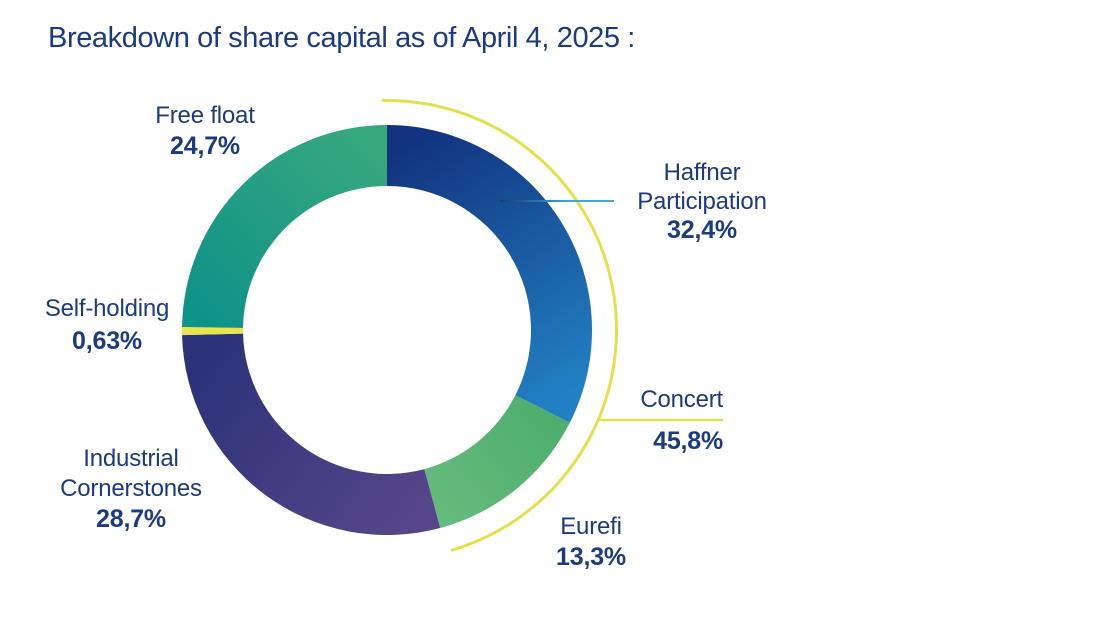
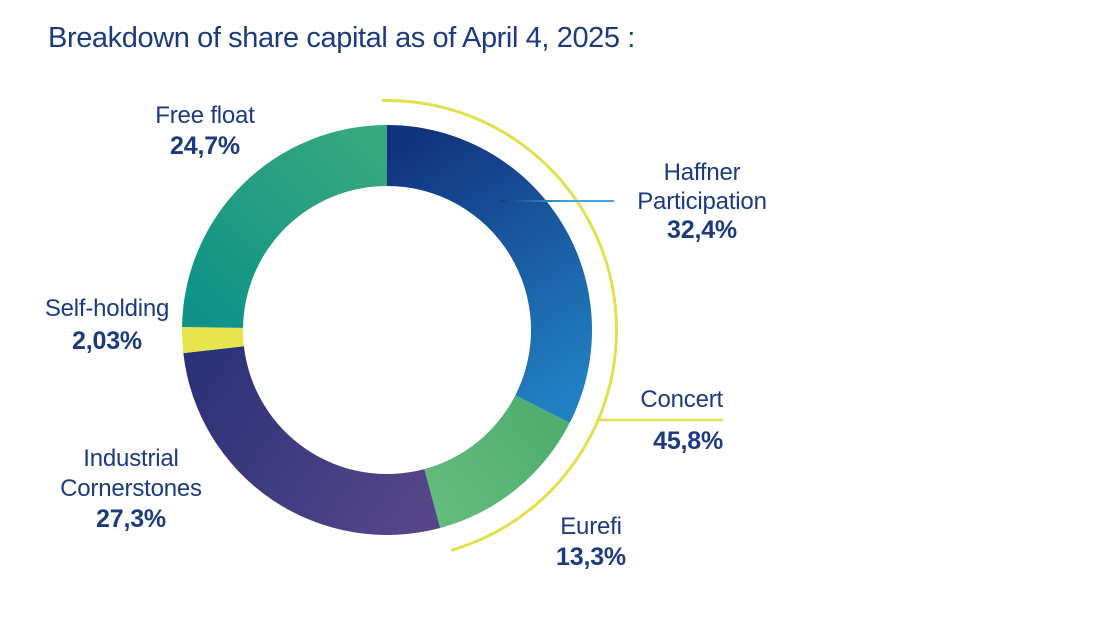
Industrial Cornerstones: 28,7% -> 27,3%
Self-holding: 0,63% -> 2,03%
